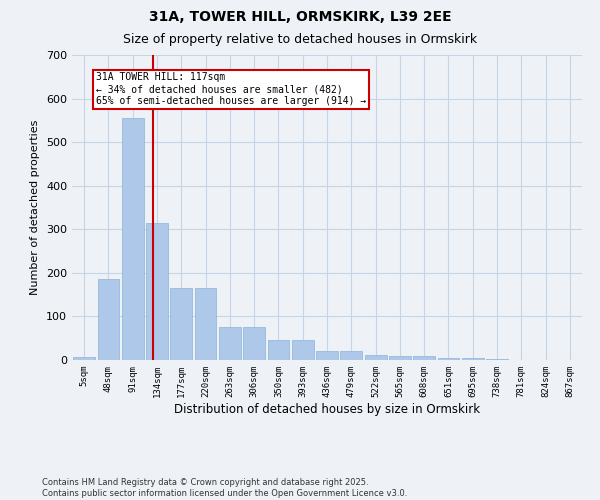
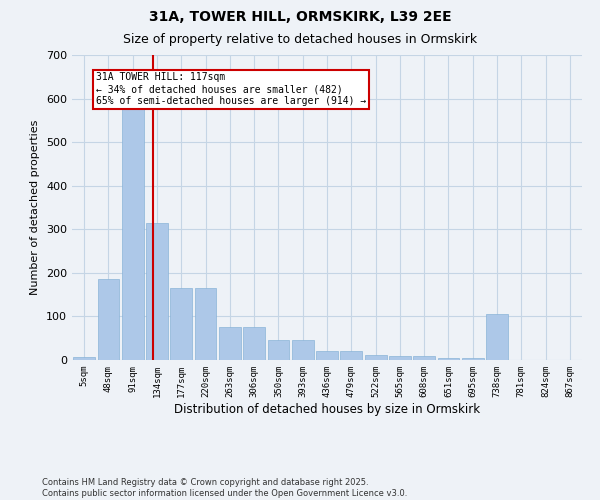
91sqm: 555 -> 580
738sqm: 3 -> 105
